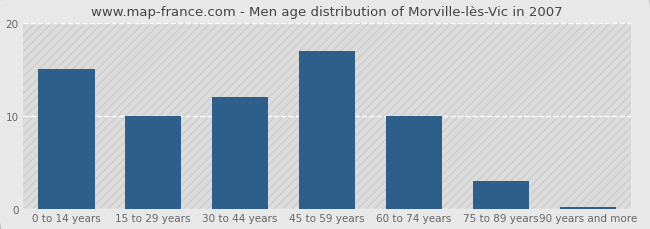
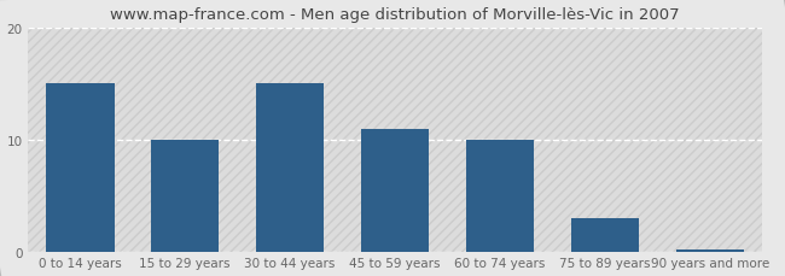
30 to 44 years: 12.0 -> 15.0
45 to 59 years: 17.0 -> 11.0
